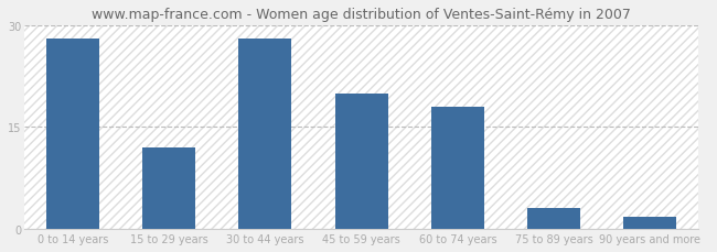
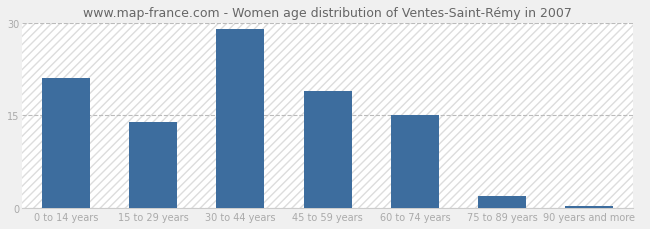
0 to 14 years: 28.0 -> 21.0
15 to 29 years: 12.0 -> 14.0
30 to 44 years: 28.0 -> 29.0
45 to 59 years: 20.0 -> 19.0
60 to 74 years: 18.0 -> 15.0
75 to 89 years: 3.0 -> 2.0
90 years and more: 1.8 -> 0.3
